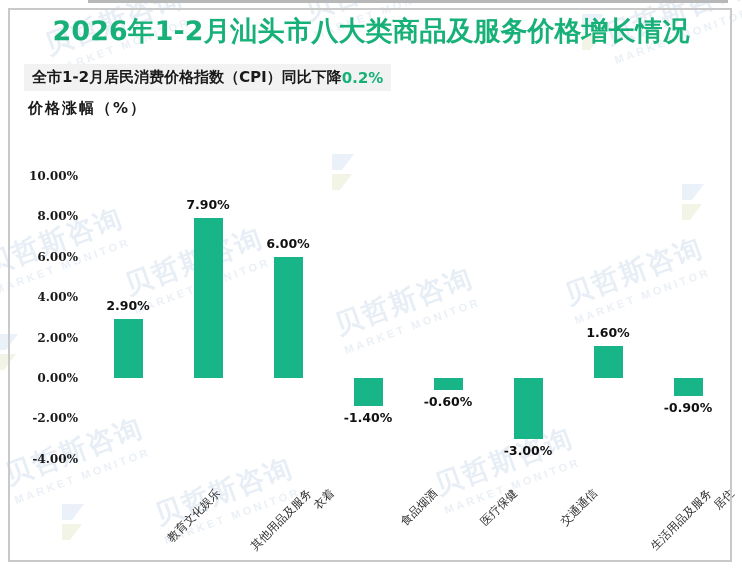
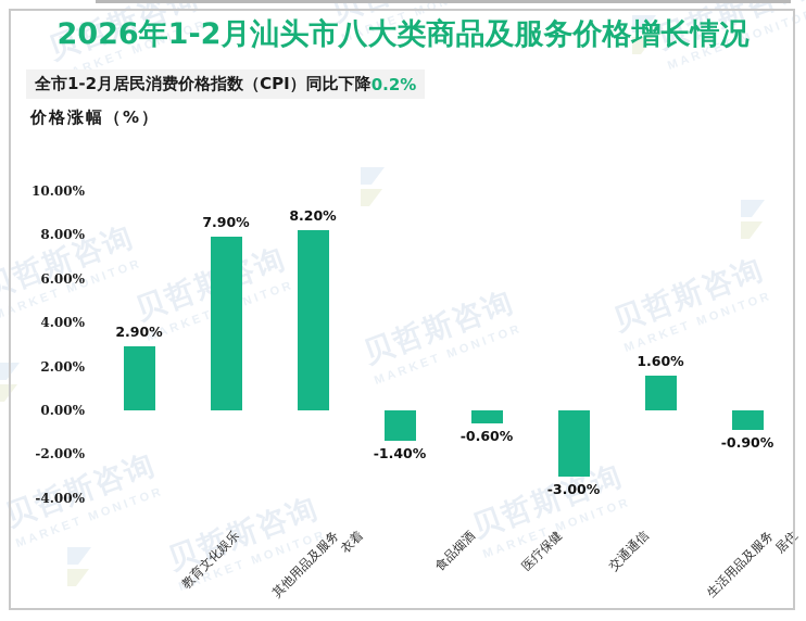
衣着: 6.00% -> 8.20%
